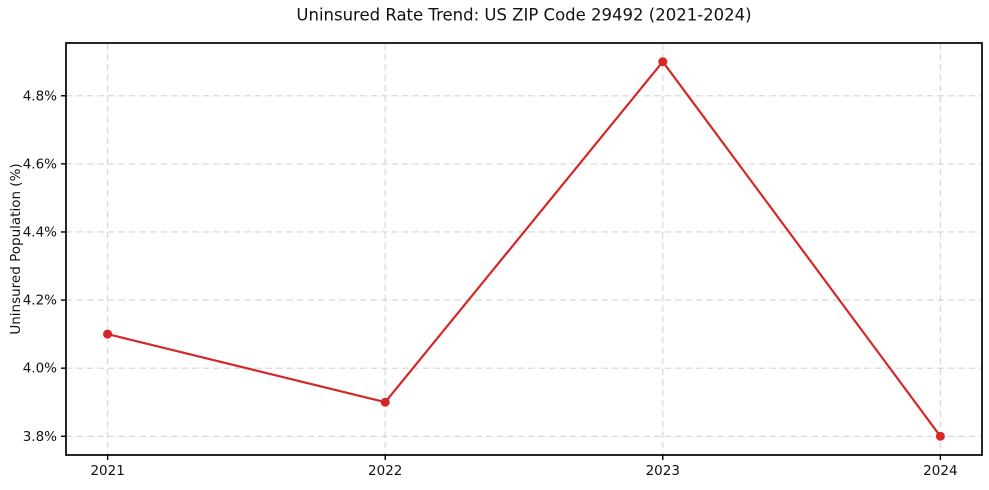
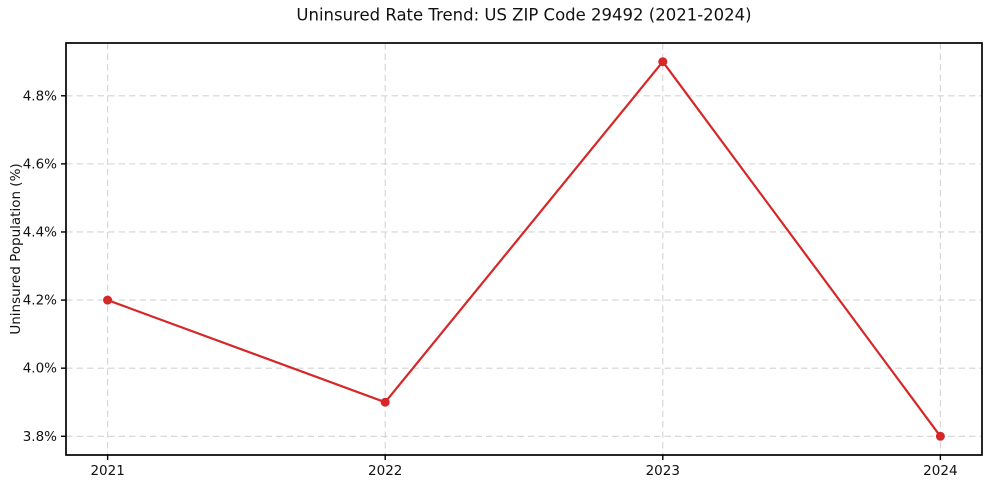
2021: 4.1% -> 4.2%
